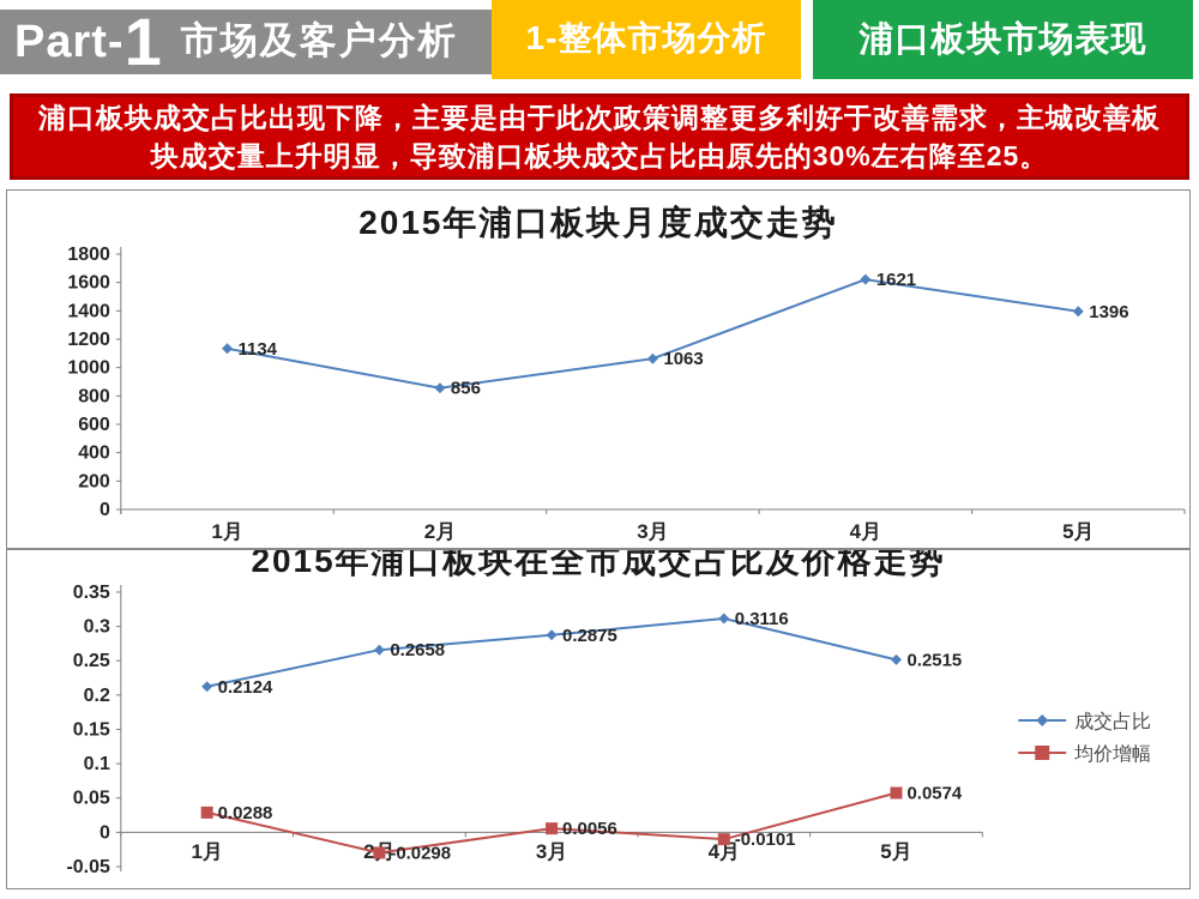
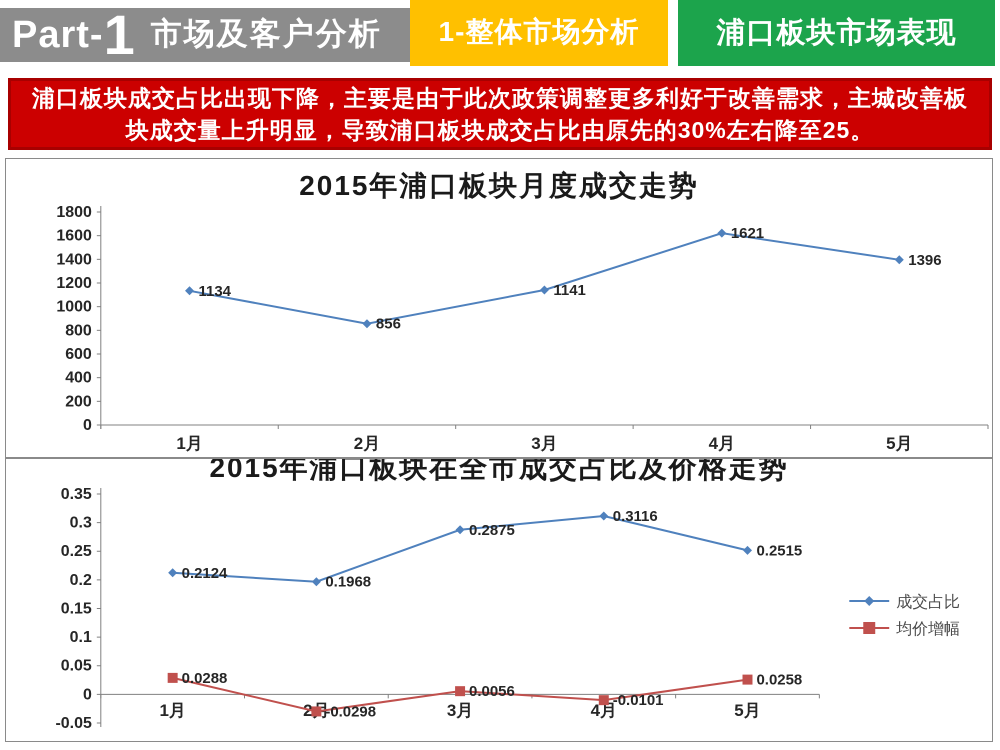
2015年浦口板块月度成交走势/3月: 1063 -> 1141
2015年浦口板块在全市成交占比及价格走势/成交占比/2月: 0.2658 -> 0.1968
2015年浦口板块在全市成交占比及价格走势/均价增幅/5月: 0.0574 -> 0.0258
